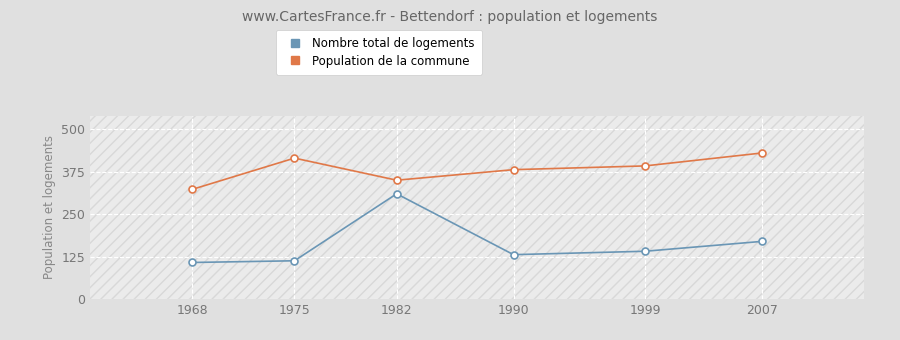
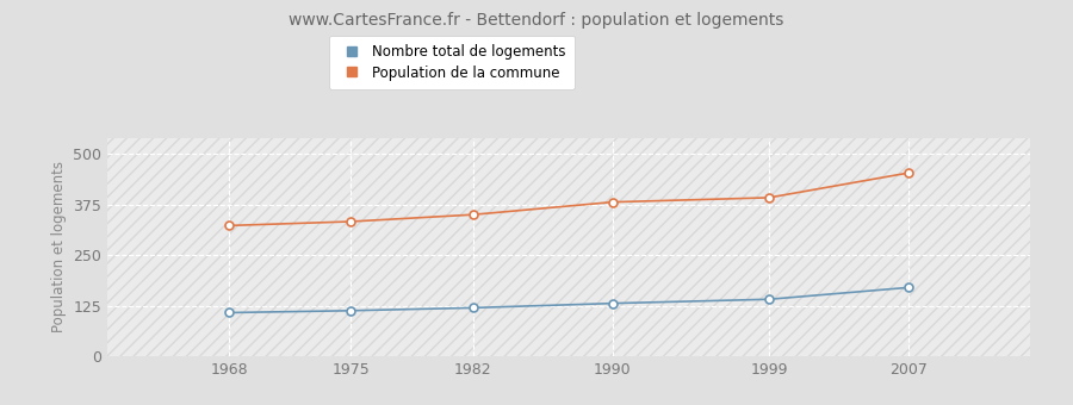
Population de la commune/1975: 415 -> 333
Nombre total de logements/1982: 310 -> 120
Population de la commune/2007: 430 -> 453
